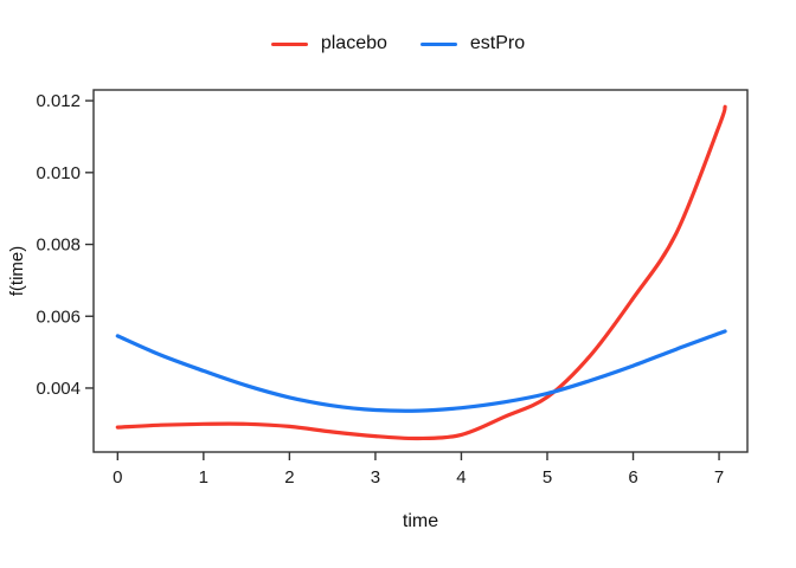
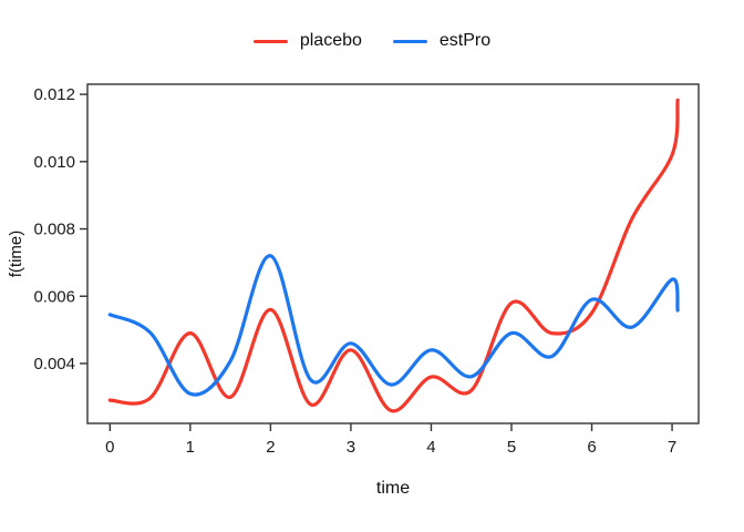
placebo/1: 0.0030 -> 0.0049
estPro/1: 0.0045 -> 0.0031
placebo/2: 0.0029 -> 0.0056
estPro/2: 0.0037 -> 0.0072
placebo/3: 0.0027 -> 0.0044
estPro/3: 0.0034 -> 0.0046
placebo/4: 0.0027 -> 0.0036
estPro/4: 0.0034 -> 0.0044
placebo/5: 0.0037 -> 0.0058
estPro/5: 0.0039 -> 0.0049
placebo/6: 0.0065 -> 0.0055
estPro/6: 0.0046 -> 0.0059
placebo/7: 0.0113 -> 0.0102
estPro/7: 0.0055 -> 0.0065
